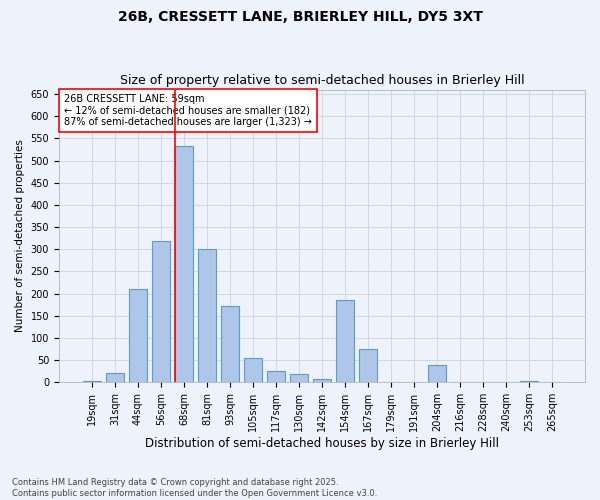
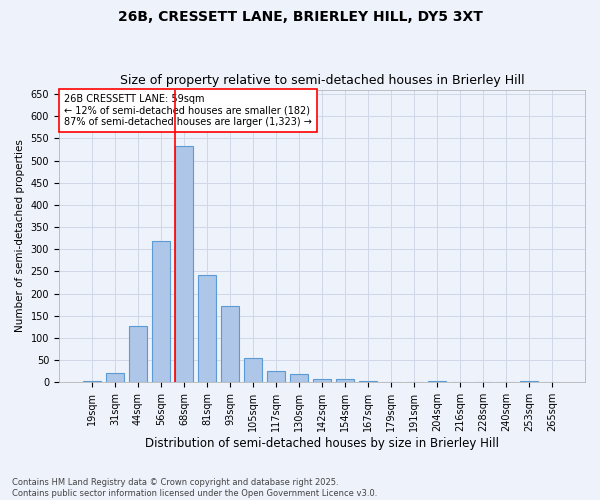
44sqm: 210 -> 128
81sqm: 300 -> 243
154sqm: 185 -> 8
167sqm: 75 -> 2
204sqm: 40 -> 2
